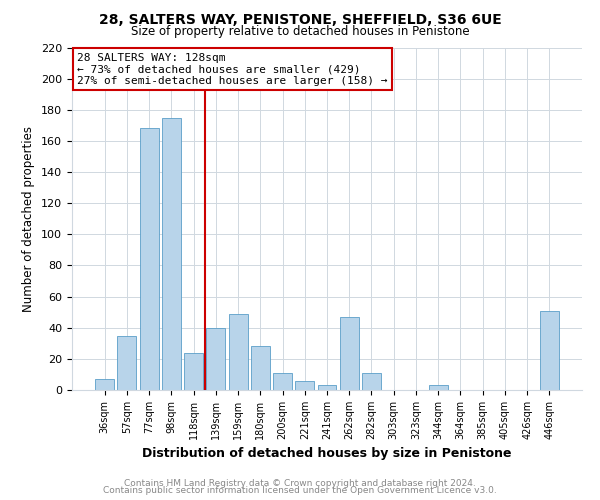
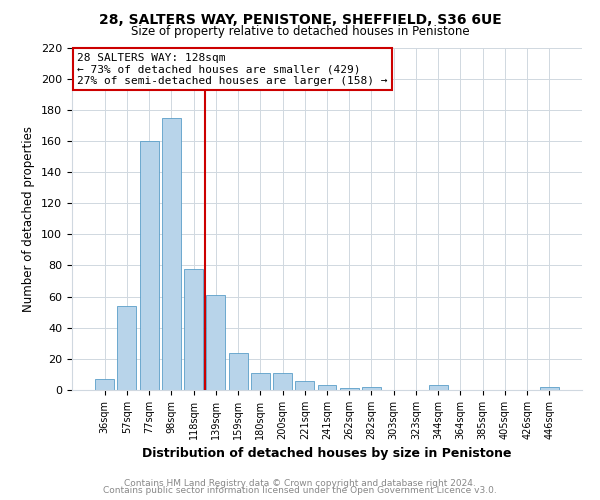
57sqm: 35 -> 54
77sqm: 168 -> 160
118sqm: 24 -> 78
139sqm: 40 -> 61
159sqm: 49 -> 24
180sqm: 28 -> 11
262sqm: 47 -> 1
282sqm: 11 -> 2
446sqm: 51 -> 2
